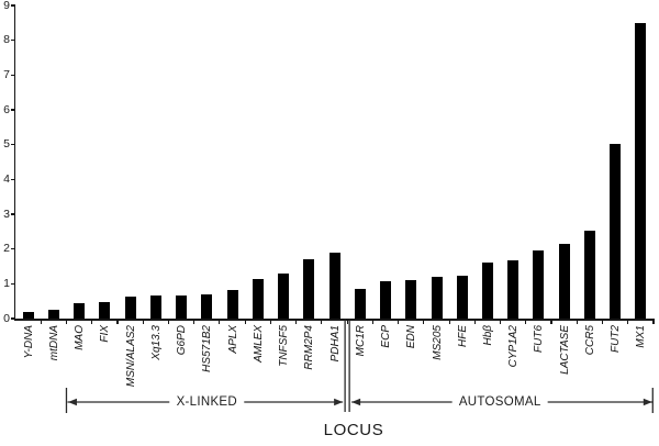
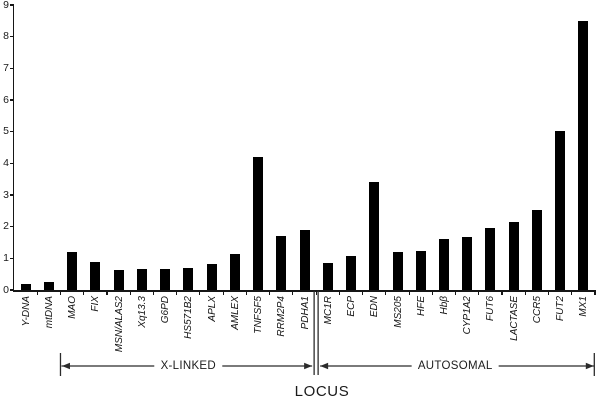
MAO: 0.5 -> 1.2
FIX: 0.5 -> 0.9
TNFSF5: 1.3 -> 4.2
EDN: 1.1 -> 3.4
